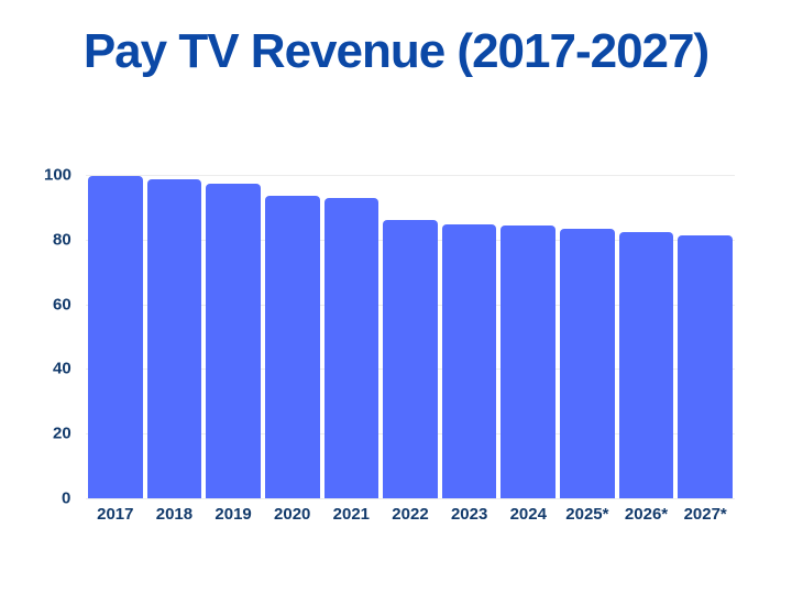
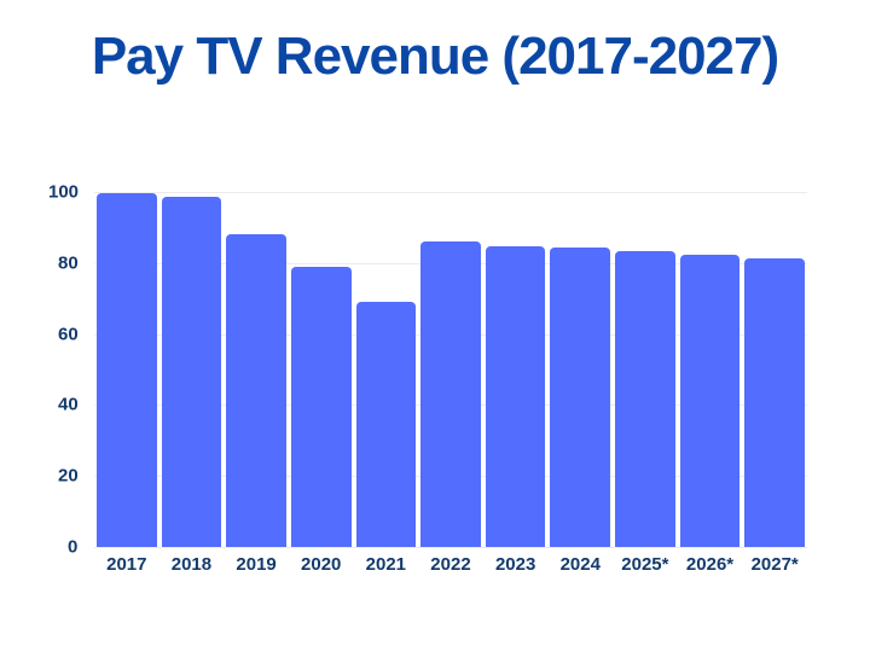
2019: 97 -> 88
2020: 94 -> 79
2021: 93 -> 69
